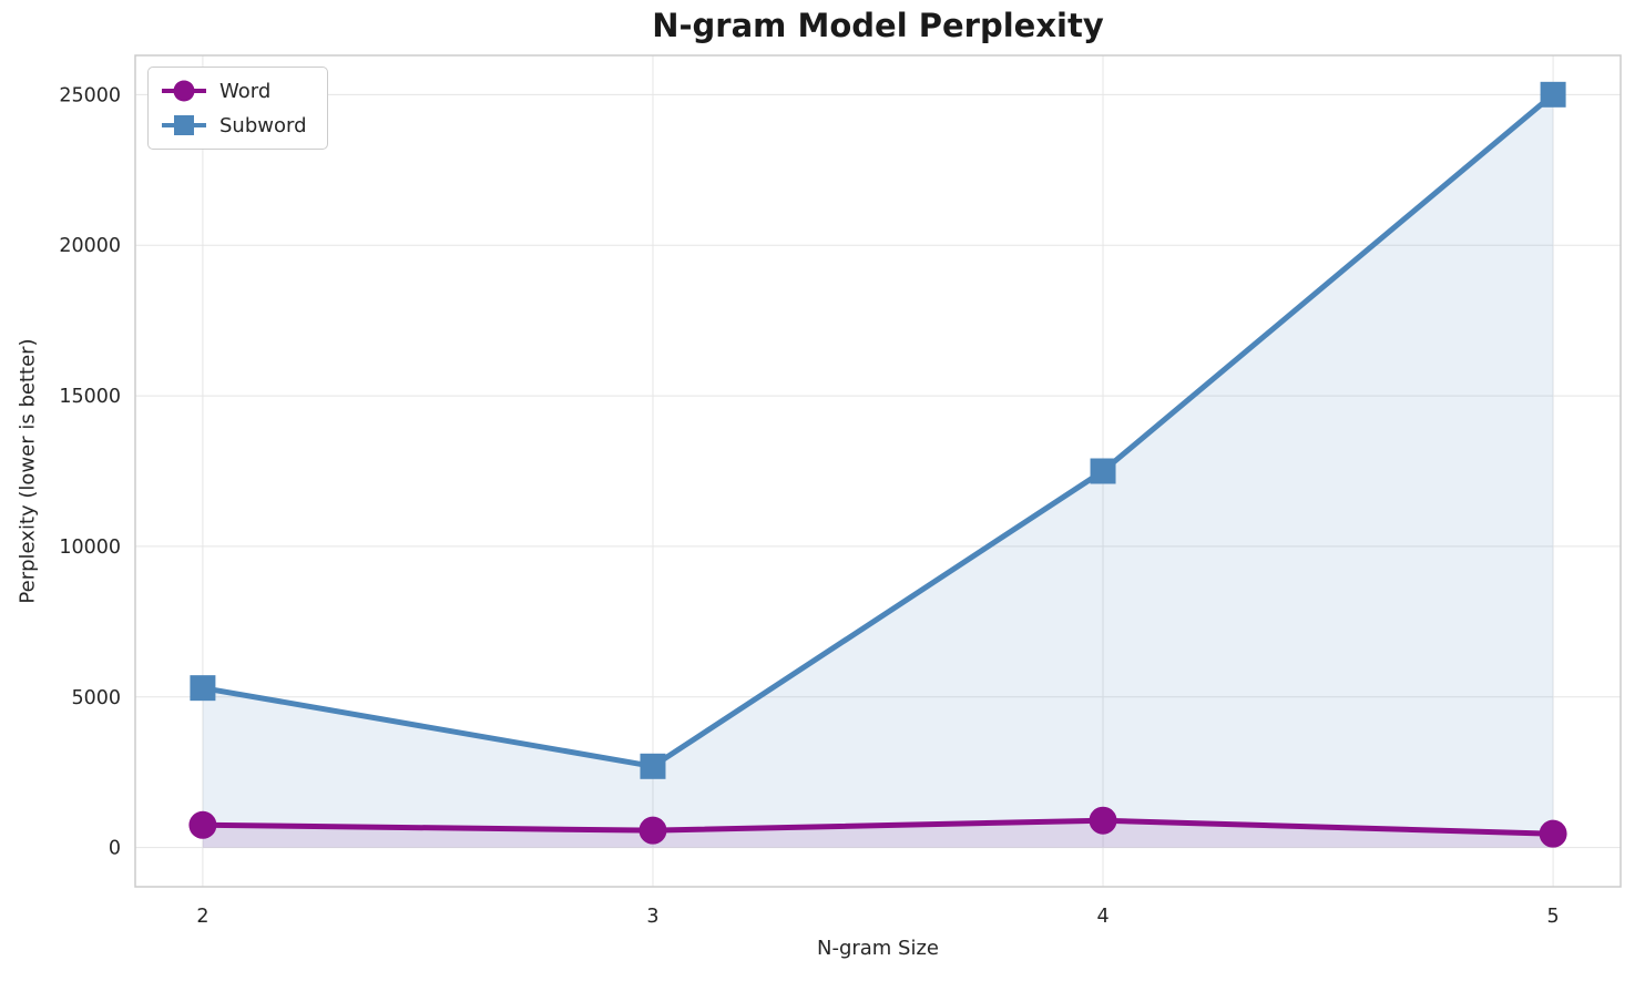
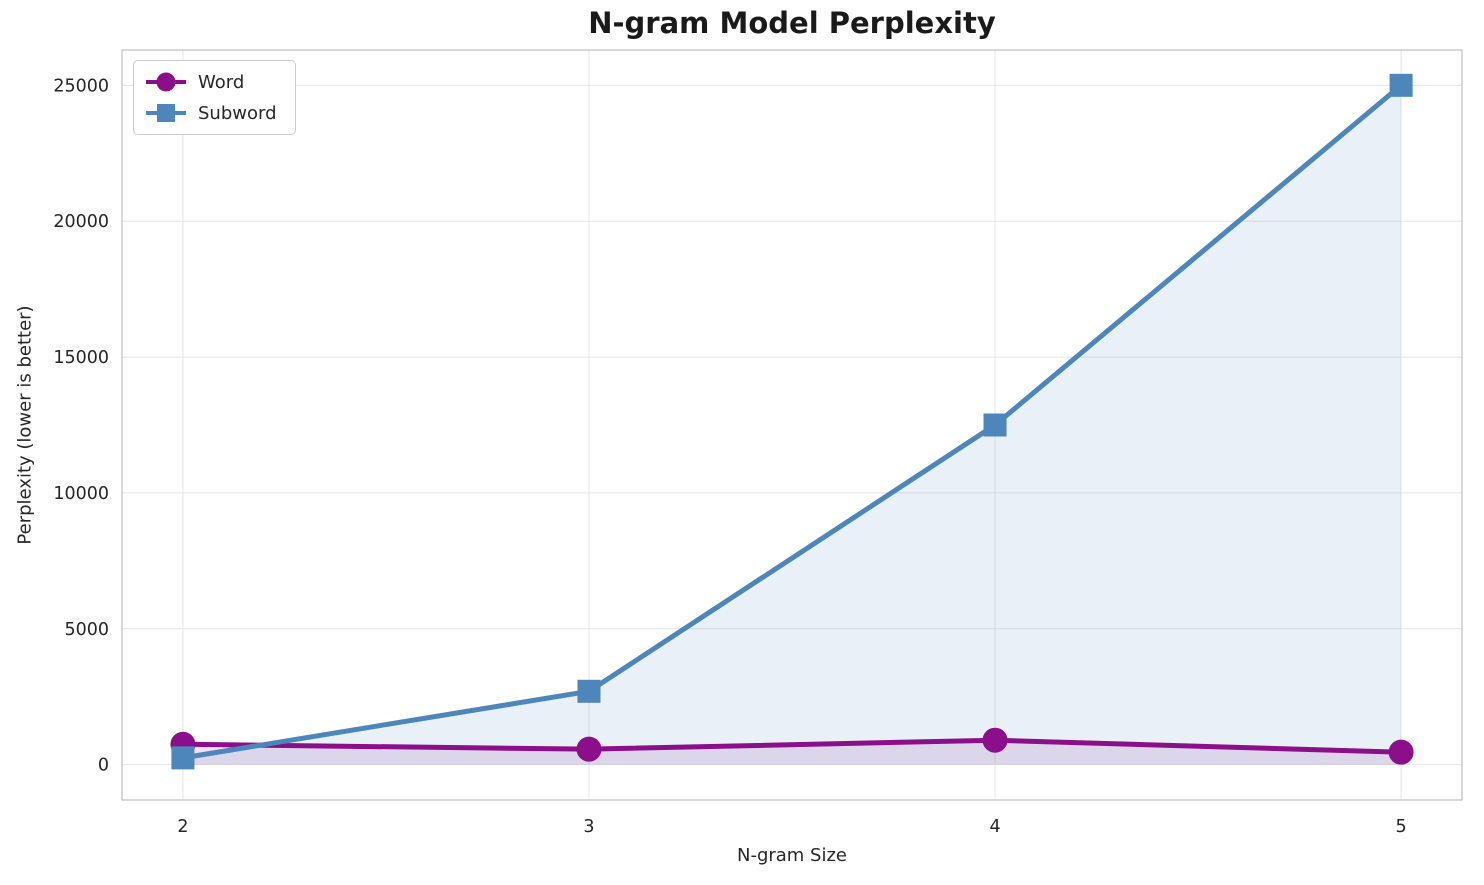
Subword/2: 5300 -> 200
